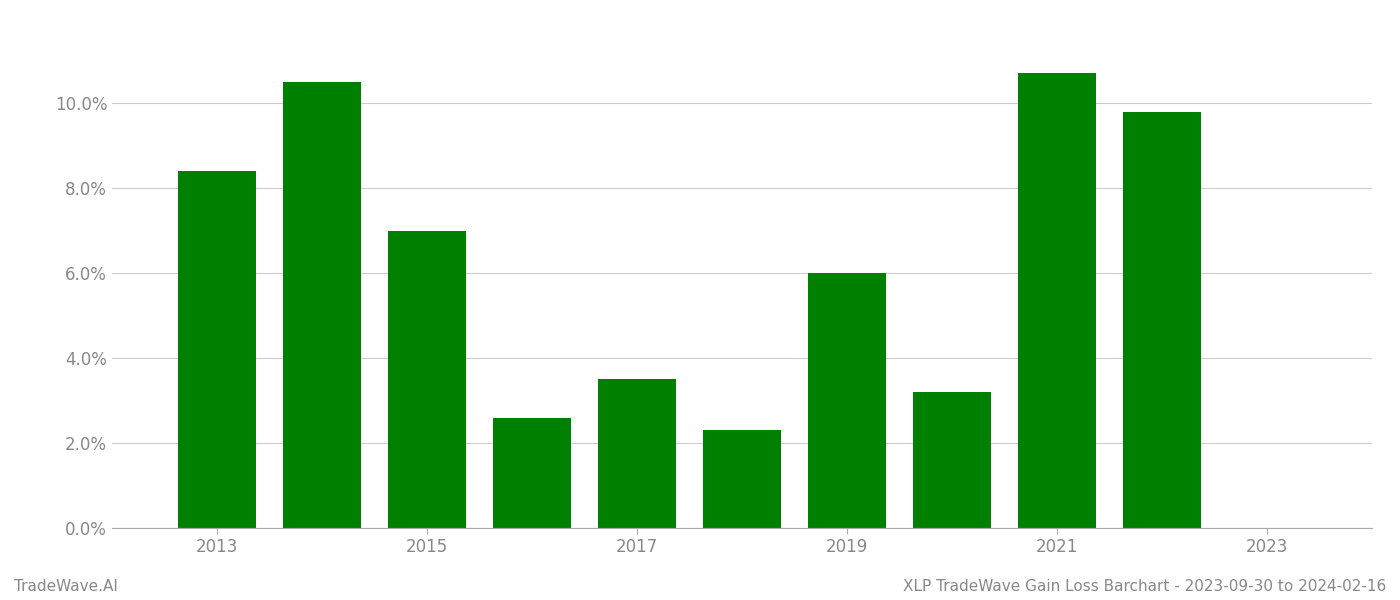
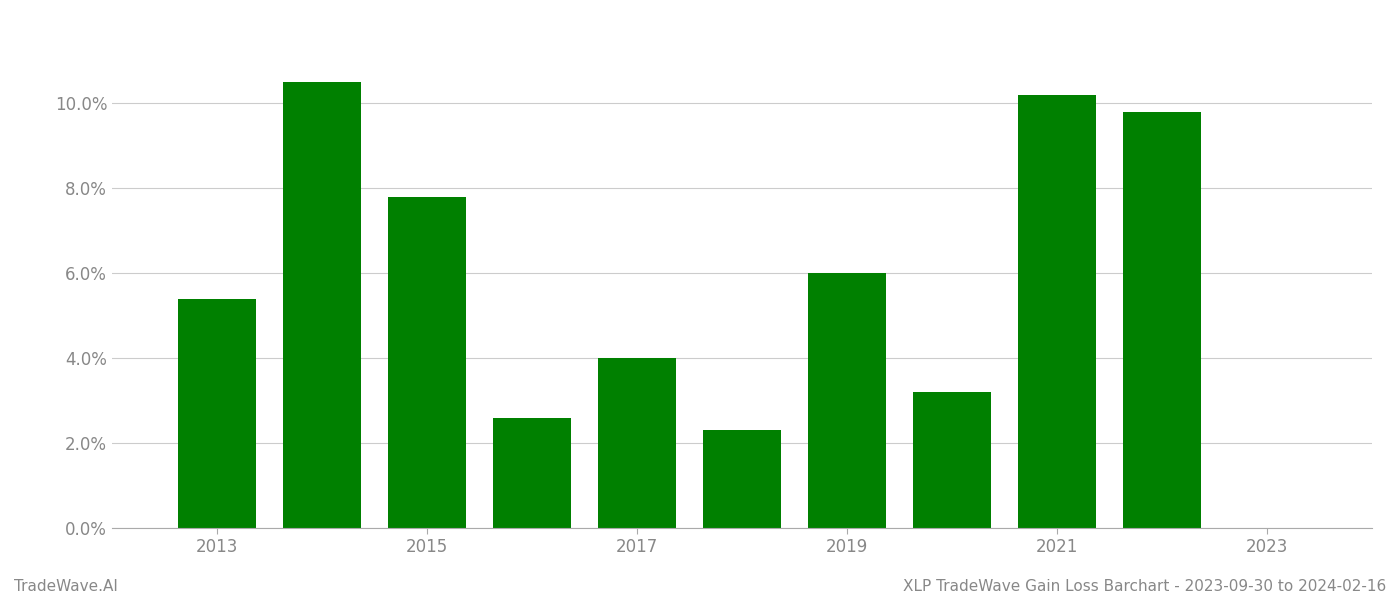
2013: 8.4% -> 5.4%
2015: 7.0% -> 7.8%
2017: 3.5% -> 4.0%
2021: 10.7% -> 10.2%
